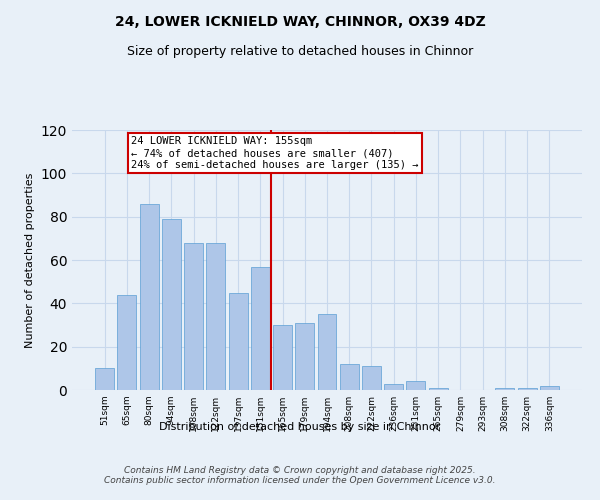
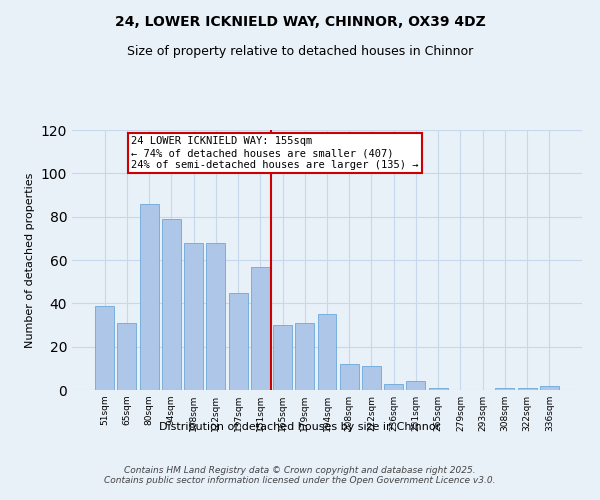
51sqm: 10 -> 39
65sqm: 44 -> 31
